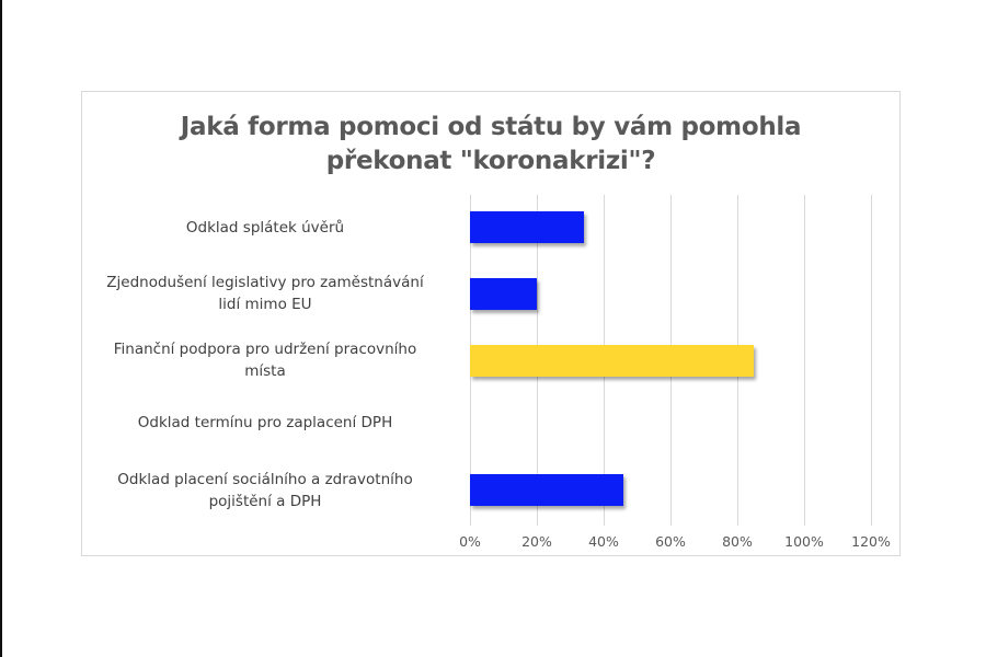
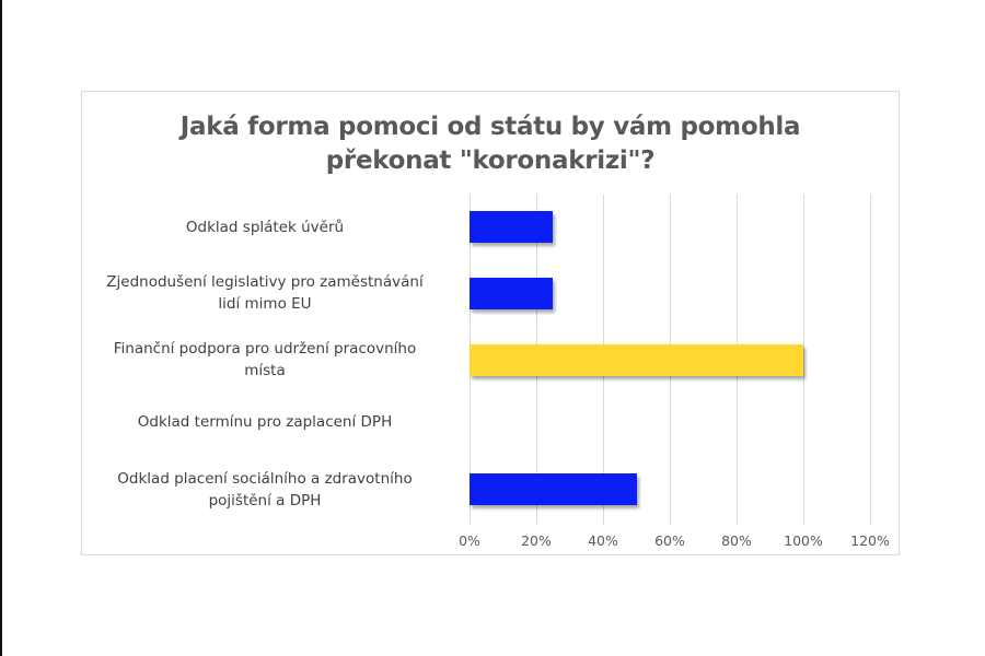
Odklad splátek úvěrů: 34% -> 25%
Zjednodušení legislativy pro zaměstnávání lidí mimo EU: 20% -> 25%
Finanční podpora pro udržení pracovního místa: 85% -> 100%
Odklad placení sociálního a zdravotního pojištění a DPH: 46% -> 50%
